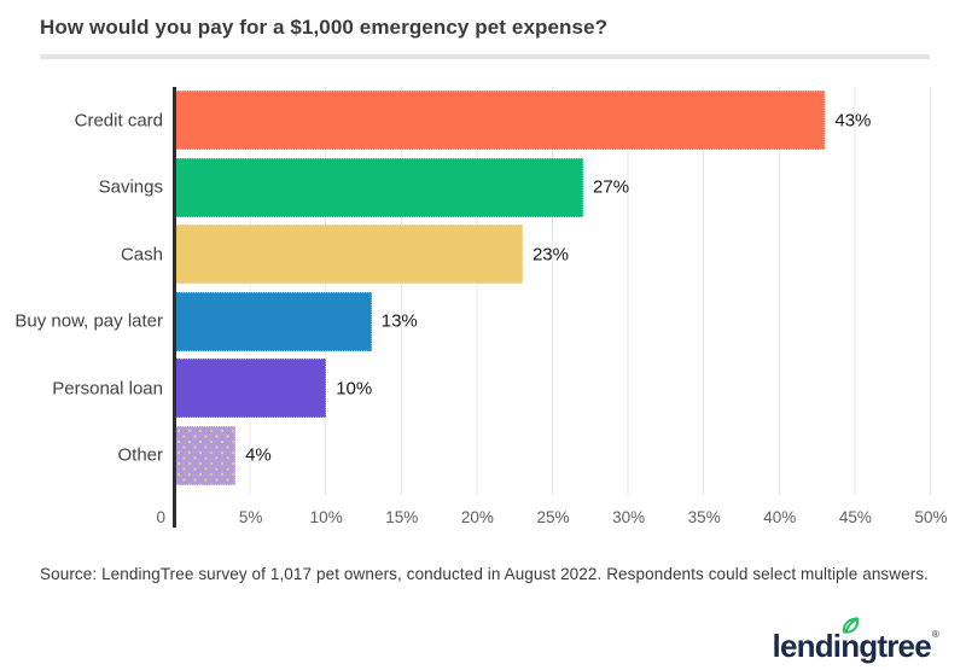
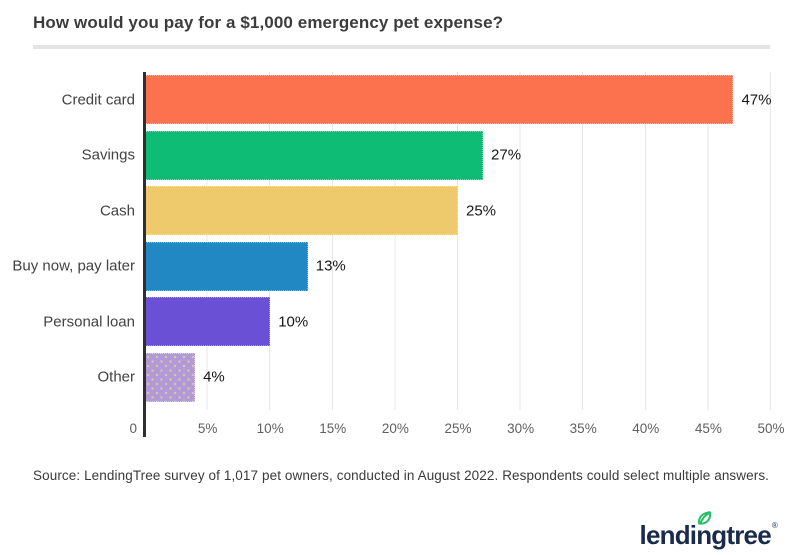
Credit card: 43% -> 47%
Cash: 23% -> 25%
